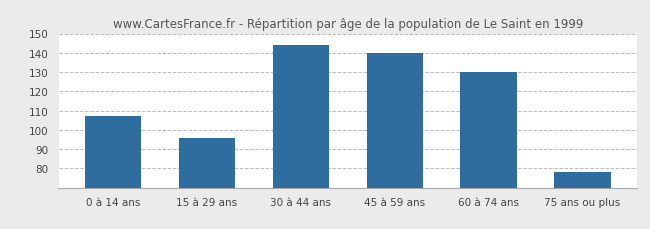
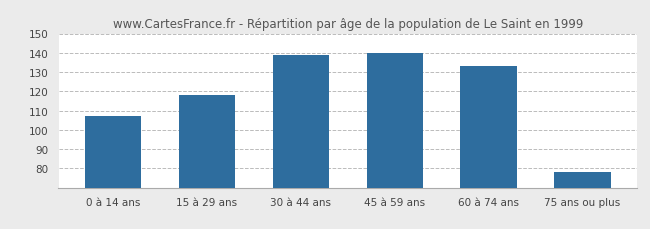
15 à 29 ans: 96 -> 118
30 à 44 ans: 144 -> 139
60 à 74 ans: 130 -> 133
